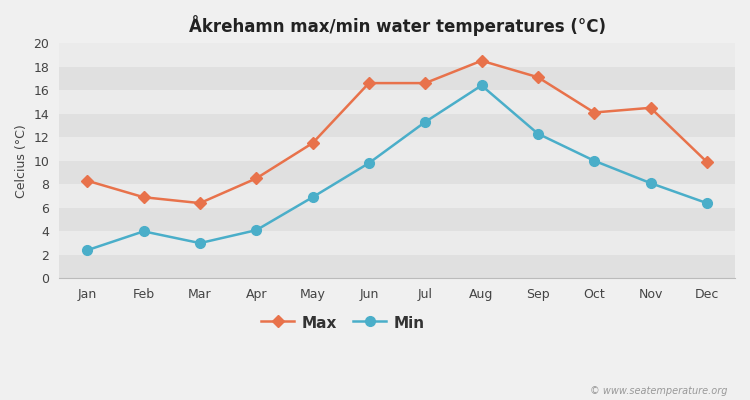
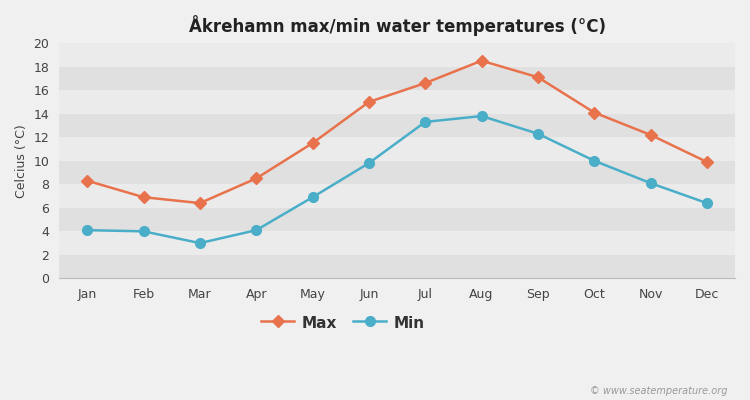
Min/Jan: 2.4 -> 4.1
Max/Jun: 16.6 -> 15.0
Min/Aug: 16.4 -> 13.8
Max/Nov: 14.5 -> 12.2
